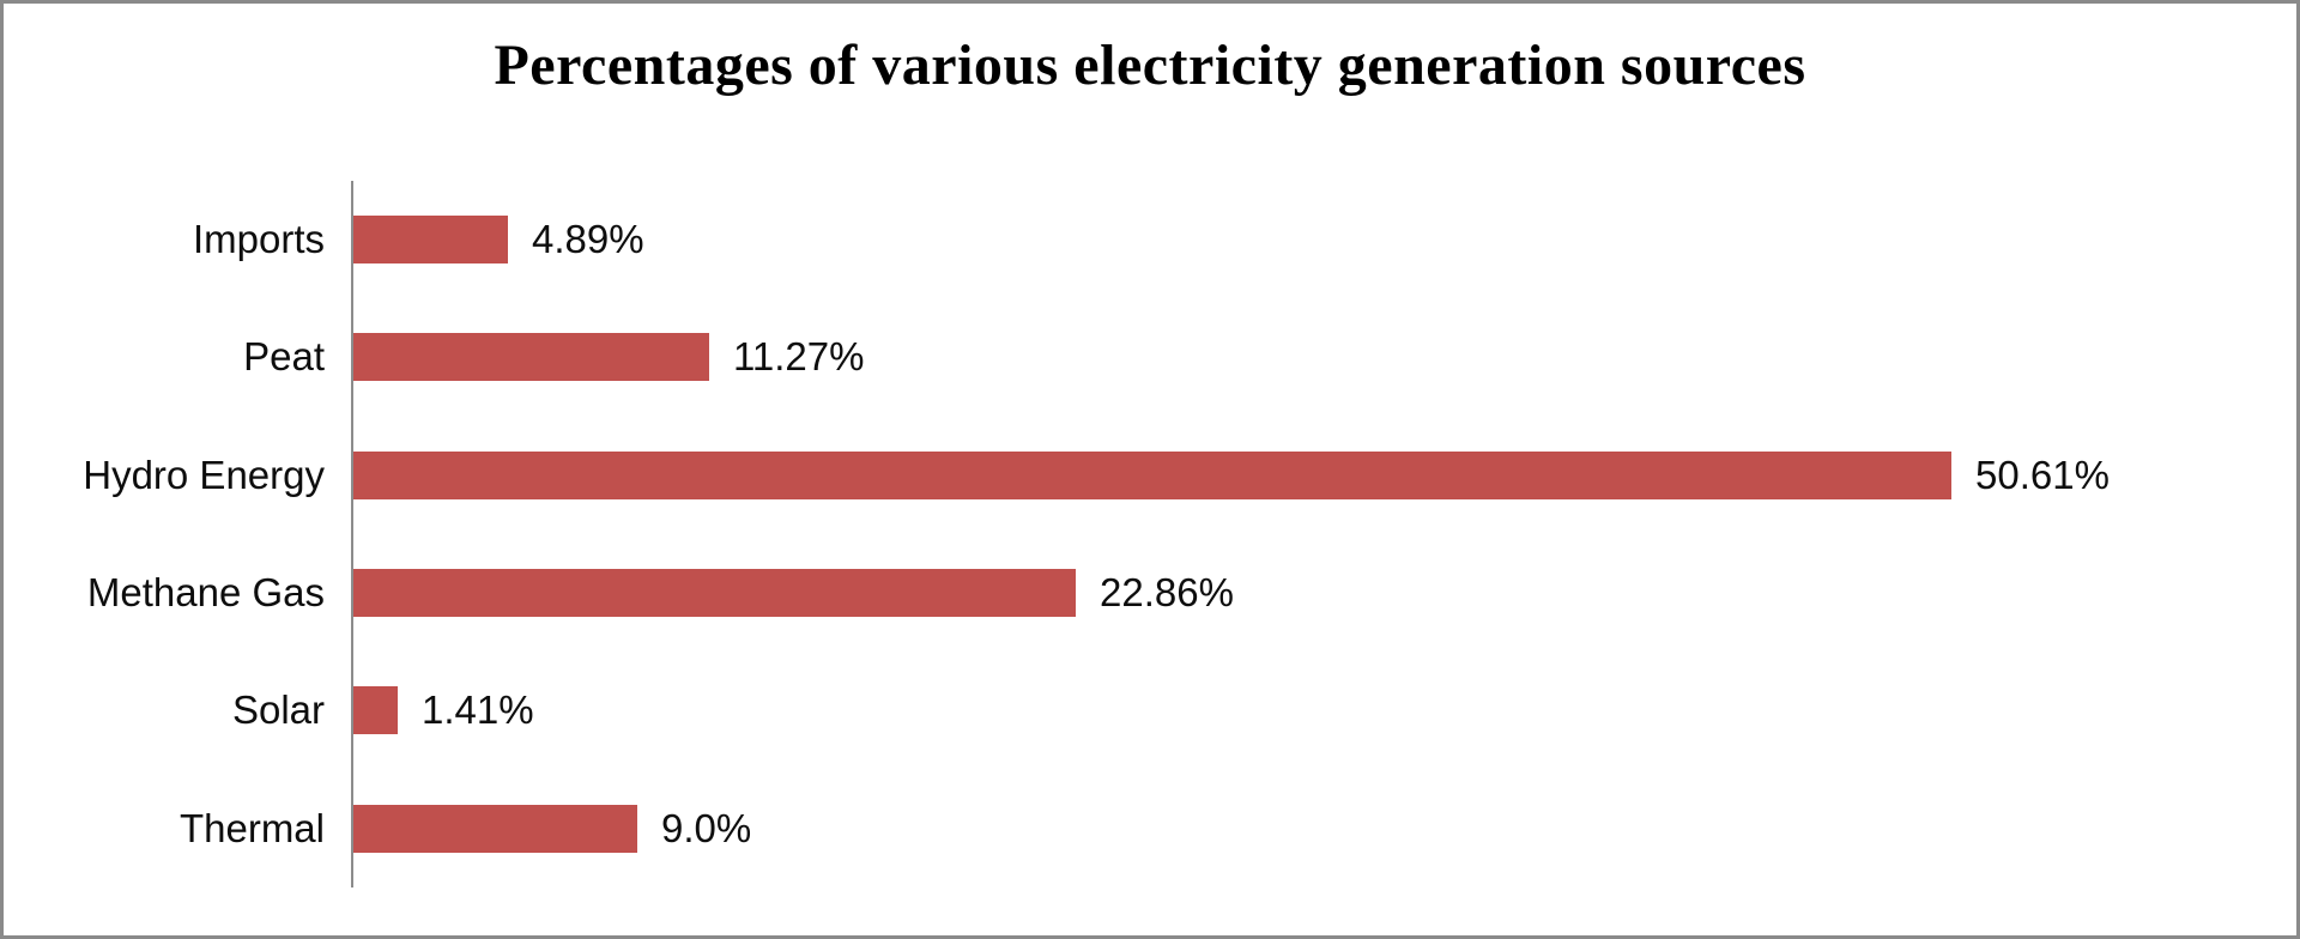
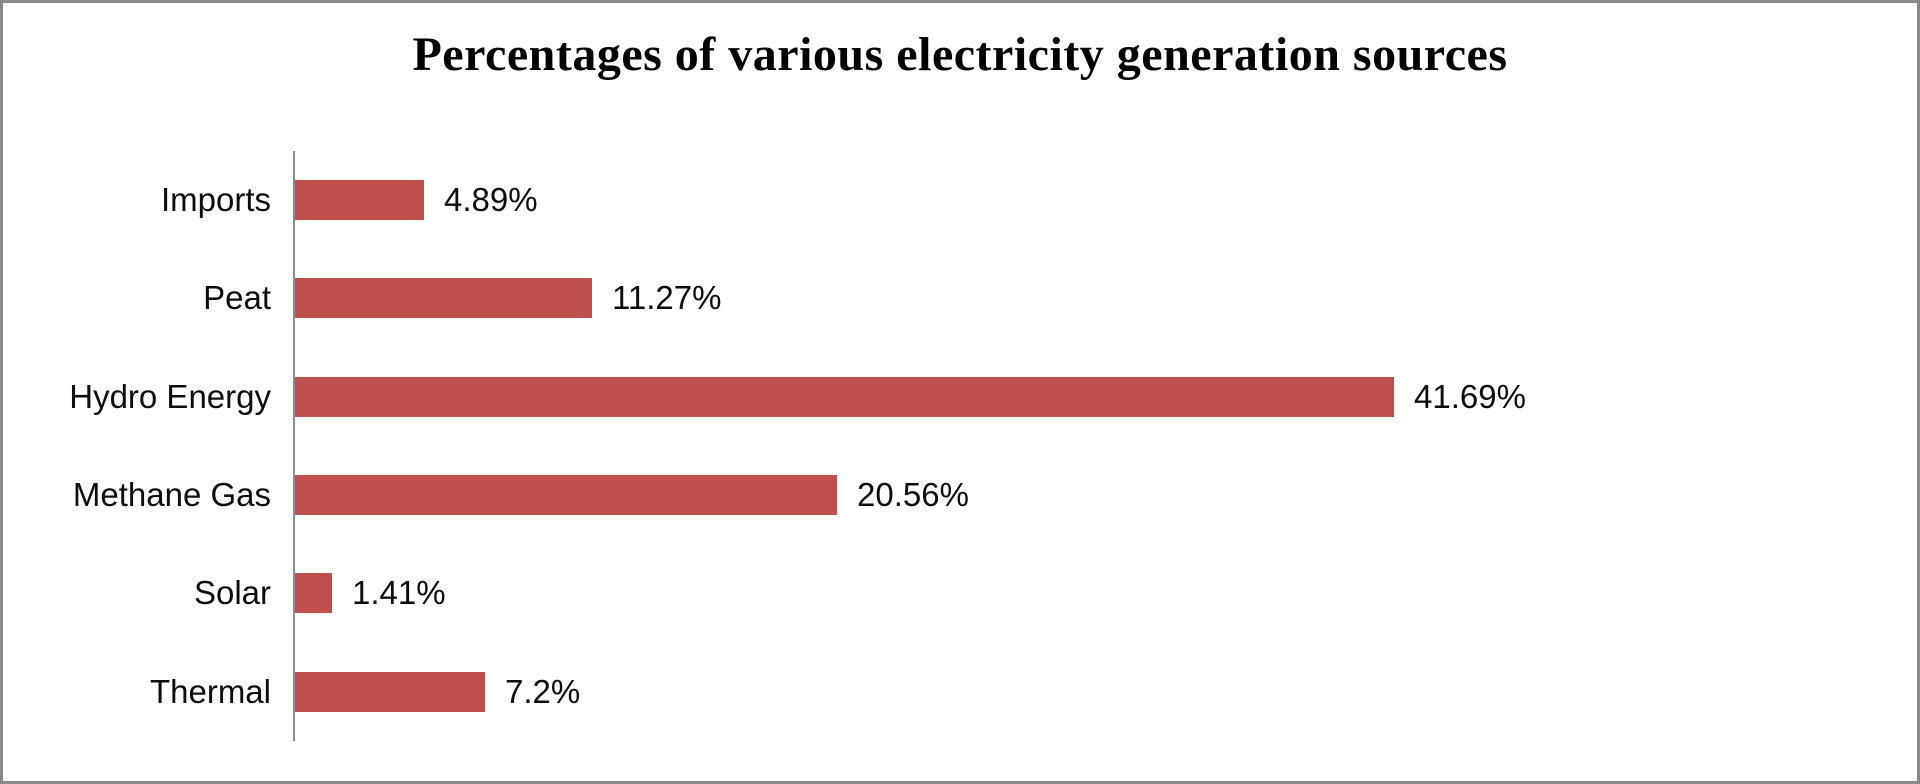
Hydro Energy: 50.61% -> 41.69%
Methane Gas: 22.86% -> 20.56%
Thermal: 9.0% -> 7.2%
